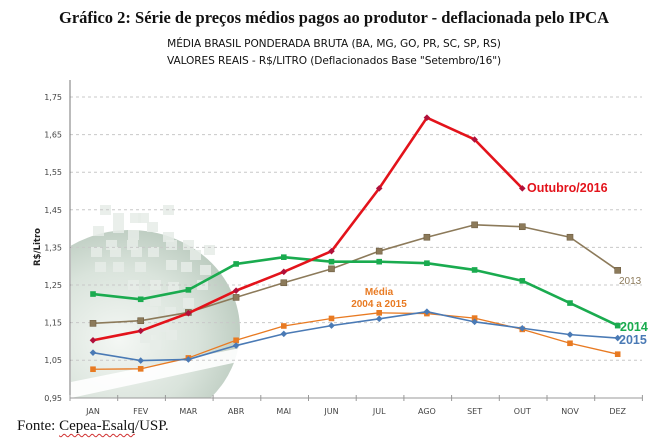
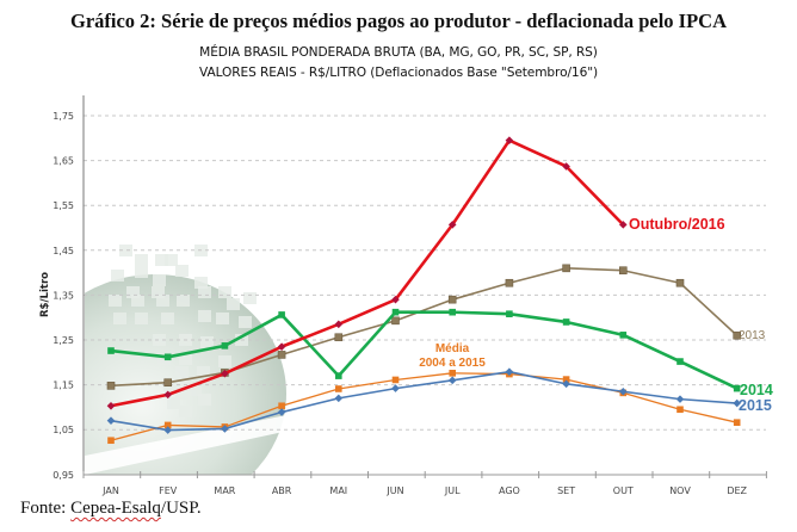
Média 2004 a 2015/FEV: 1,03 -> 1,06
2014/MAI: 1,32 -> 1,17
2013/DEZ: 1,29 -> 1,26
